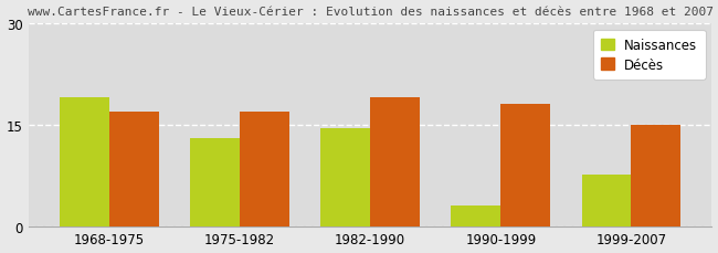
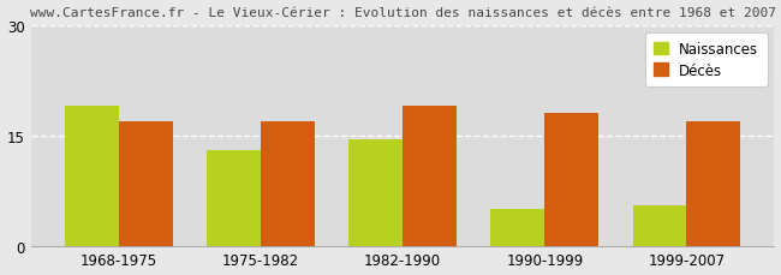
Naissances/1990-1999: 3.0 -> 5.0
Naissances/1999-2007: 7.6 -> 5.5
Décès/1999-2007: 15 -> 17
